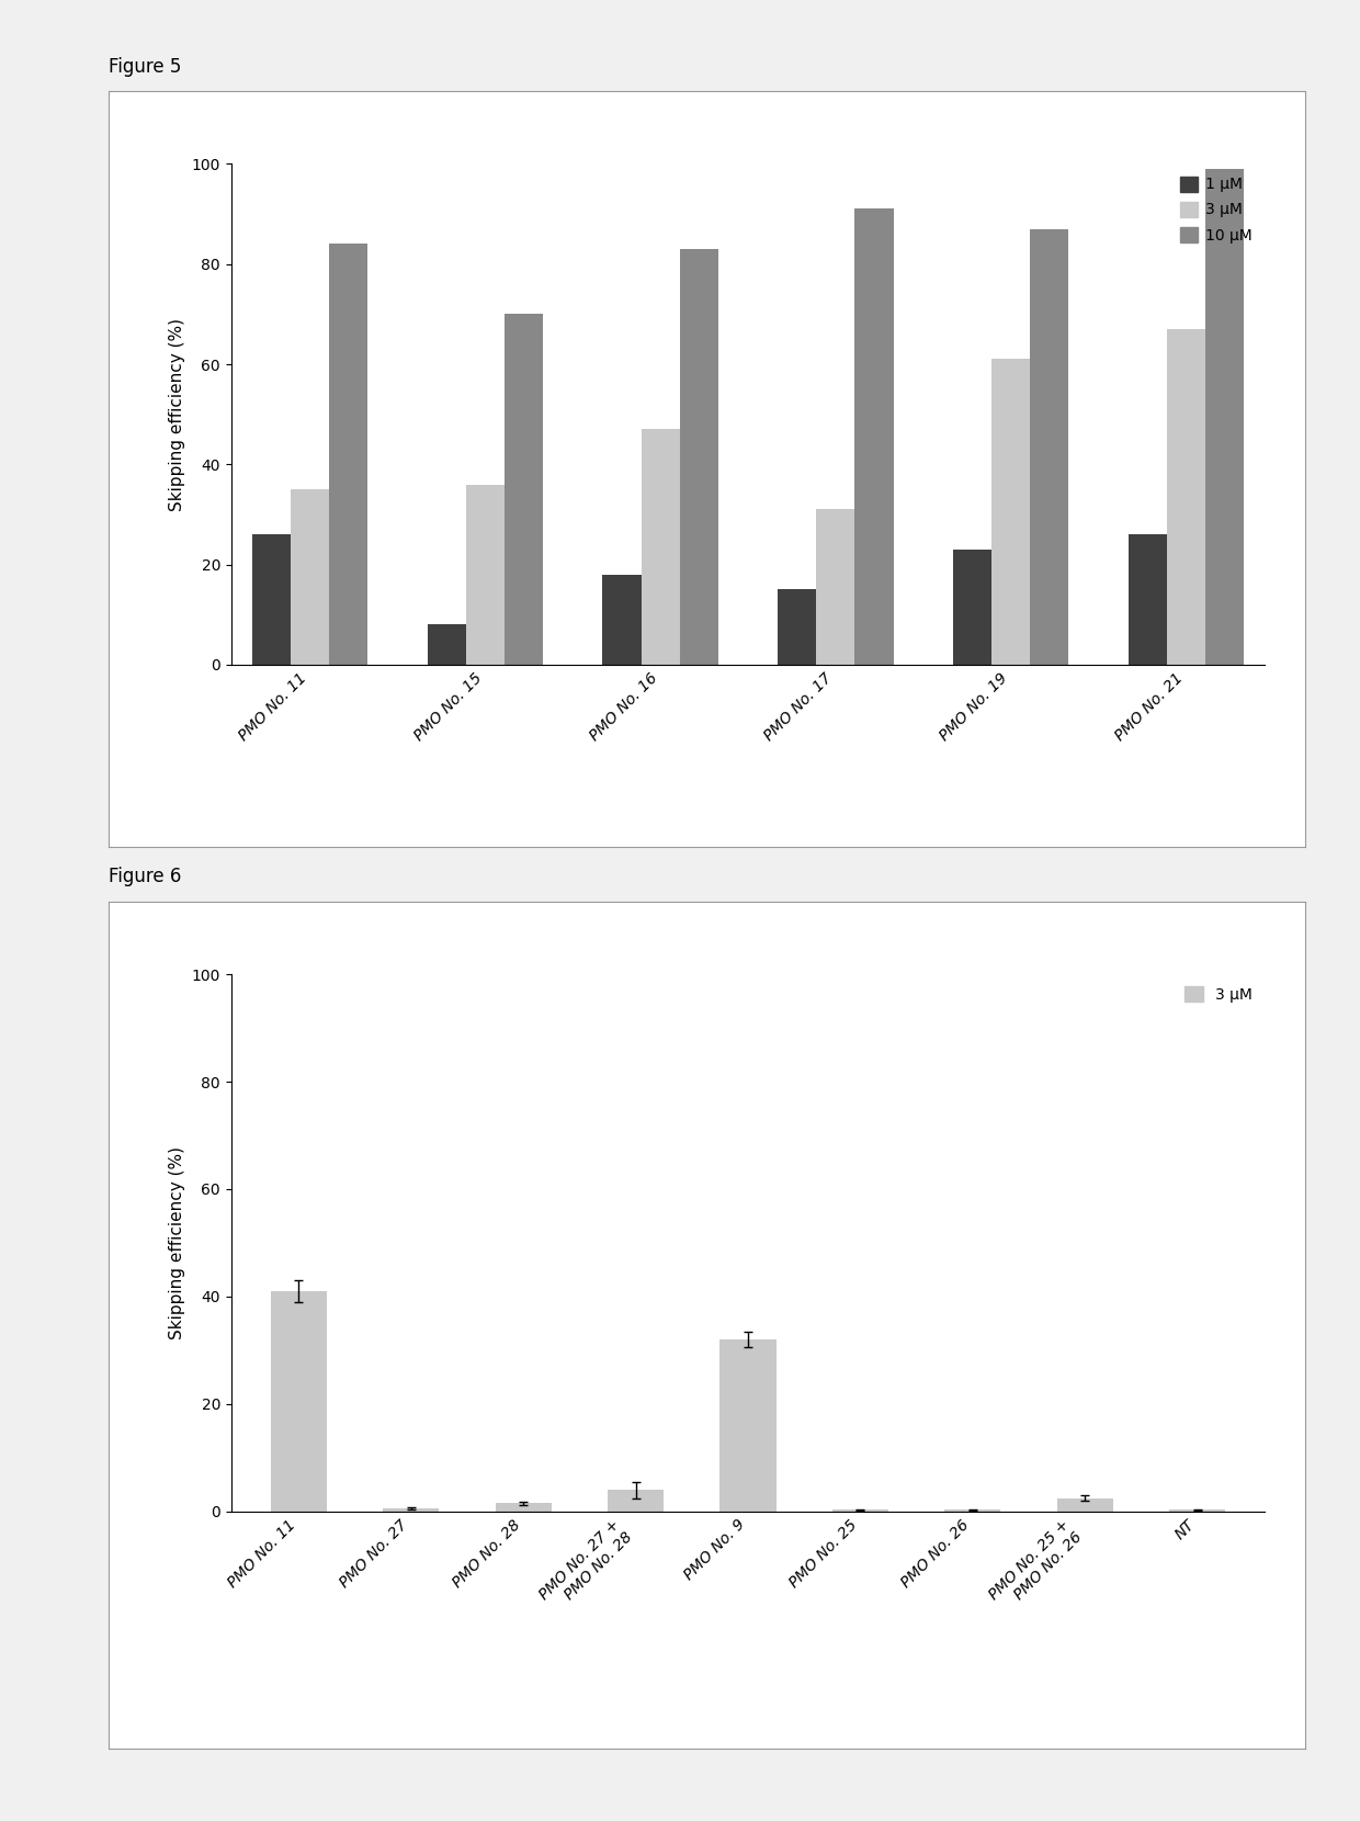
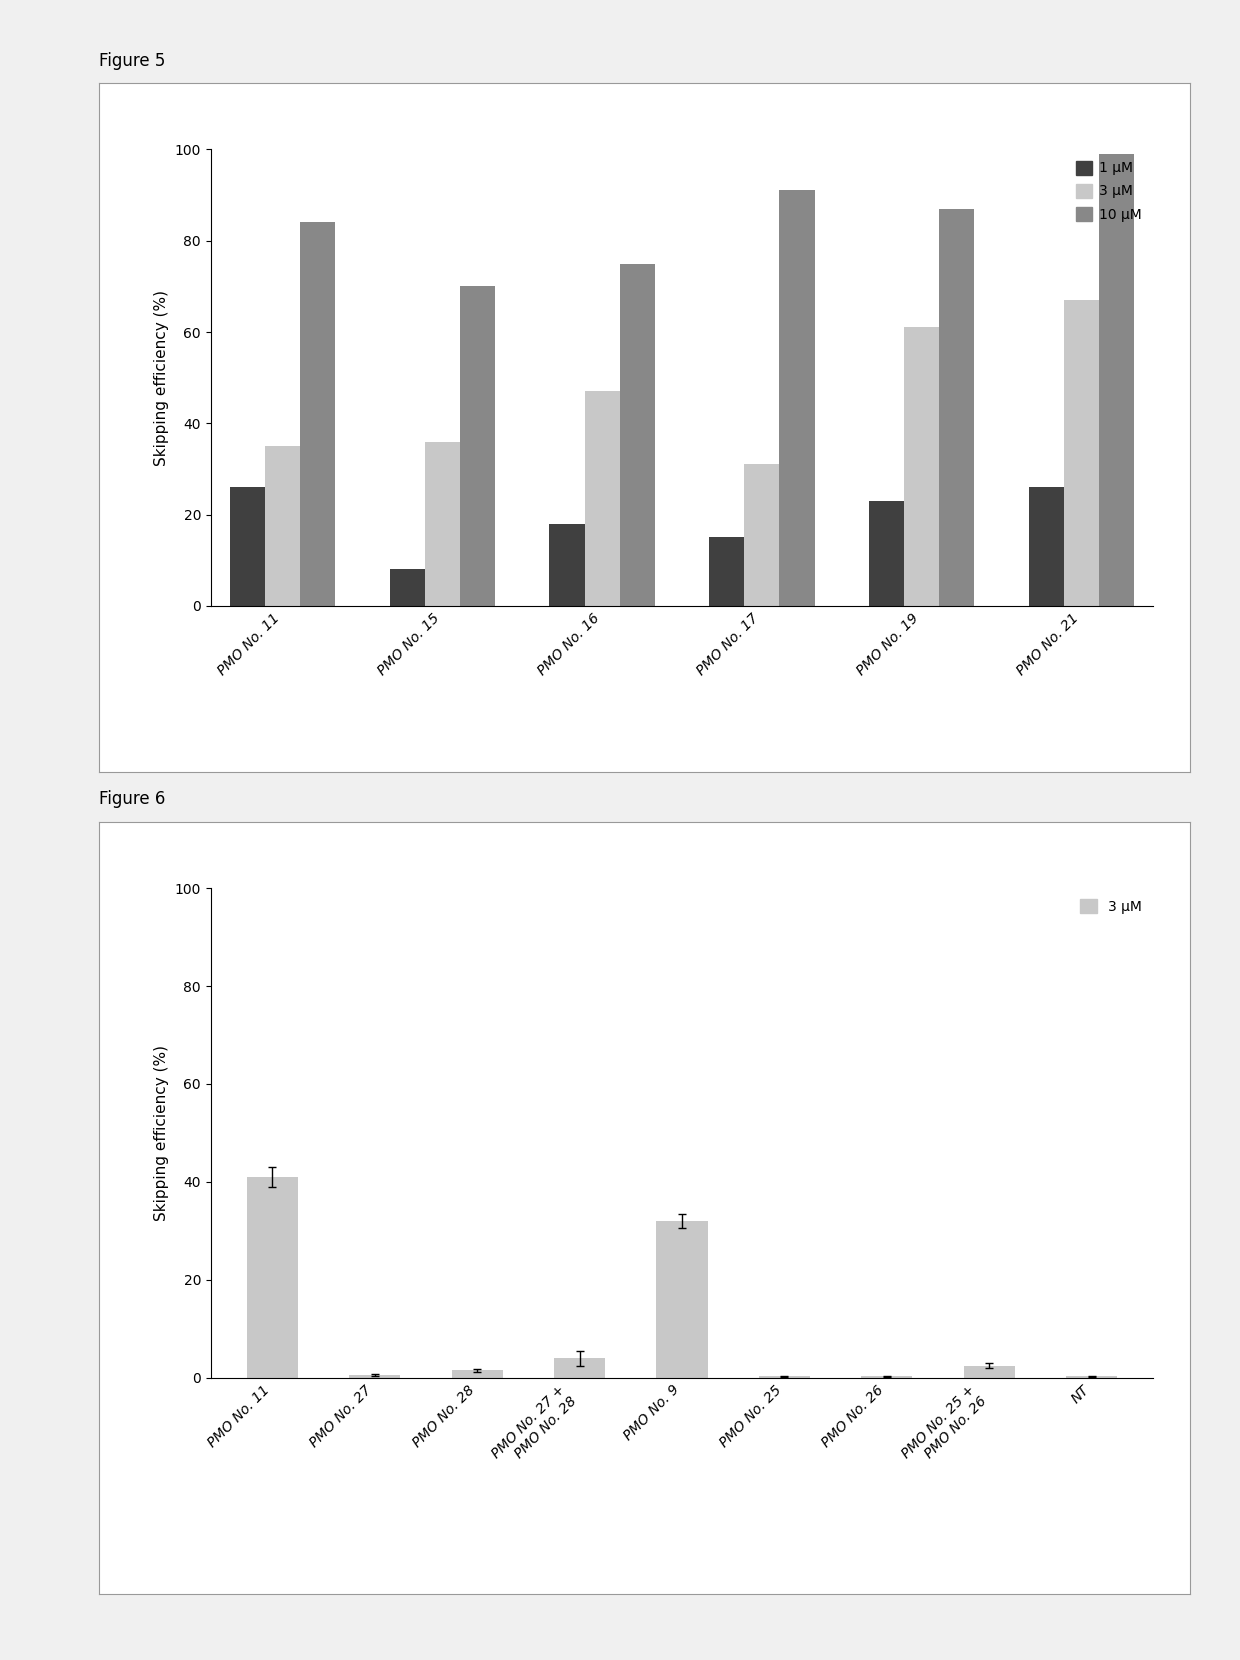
10 μM/PMO No. 16: 83 -> 75
